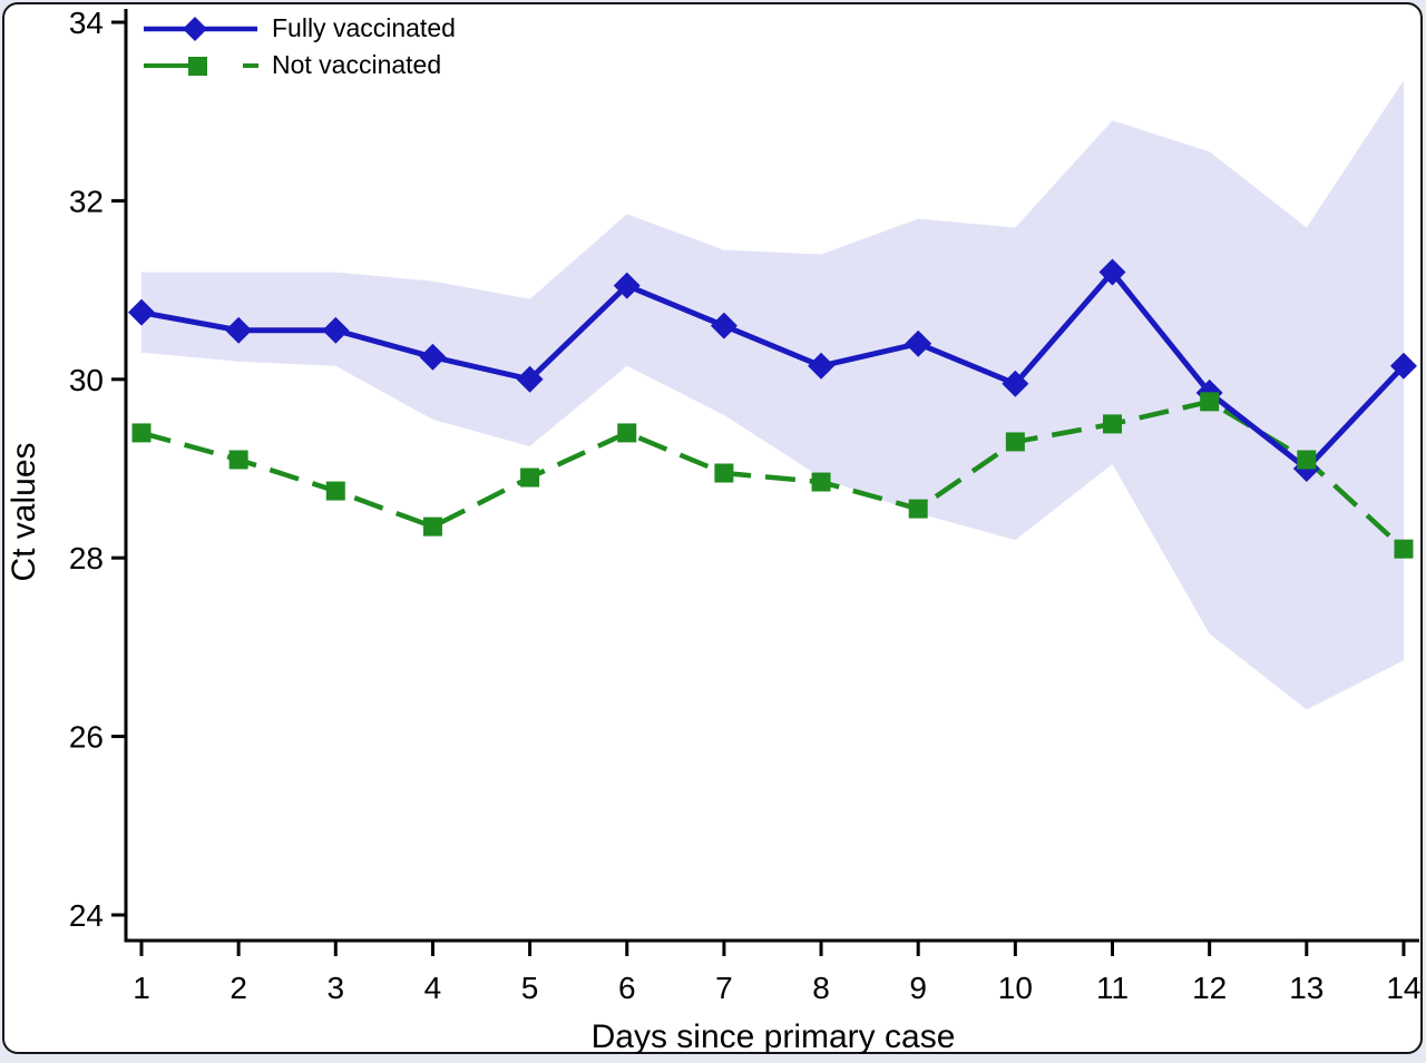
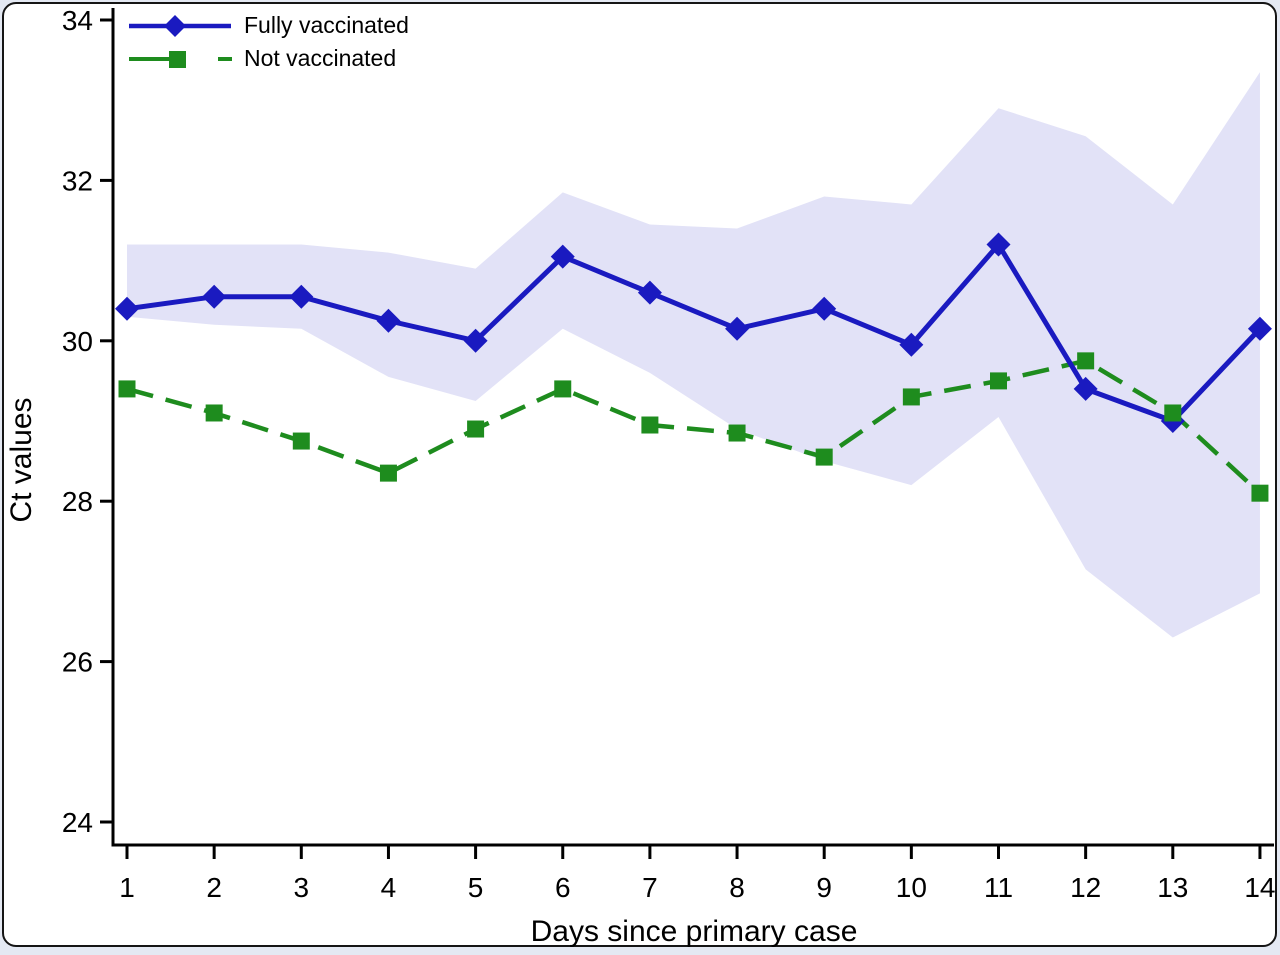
Fully vaccinated/1: 30.8 -> 30.4
Fully vaccinated/12: 29.9 -> 29.4
